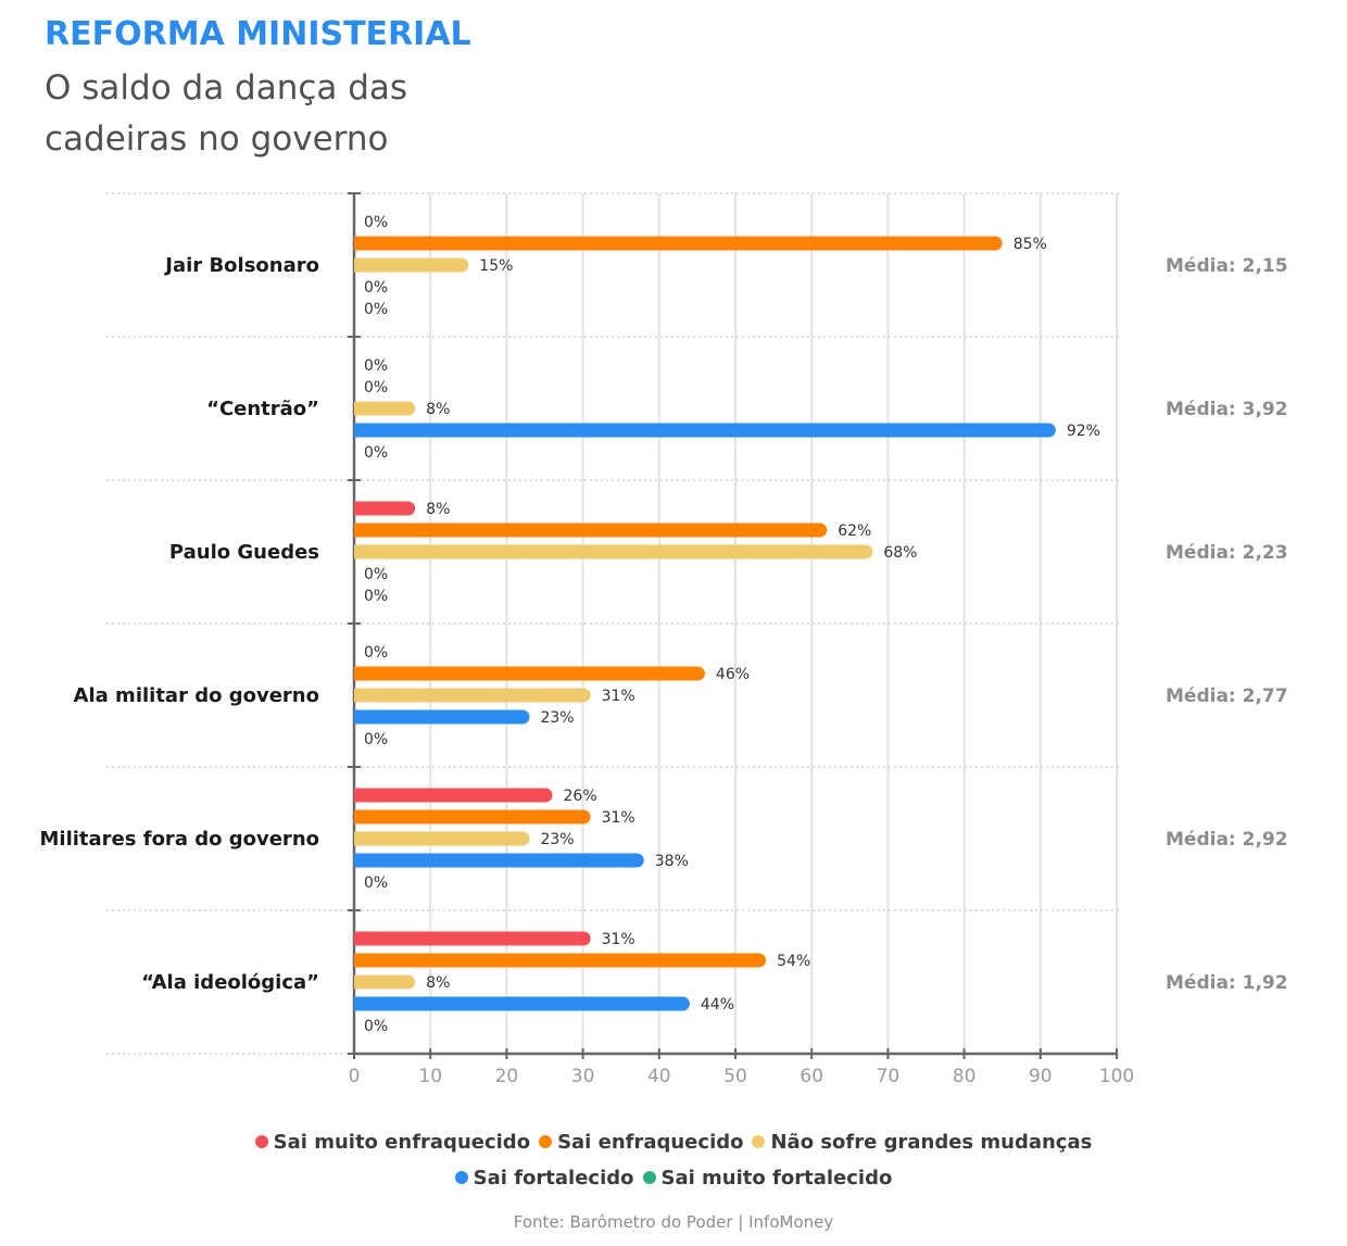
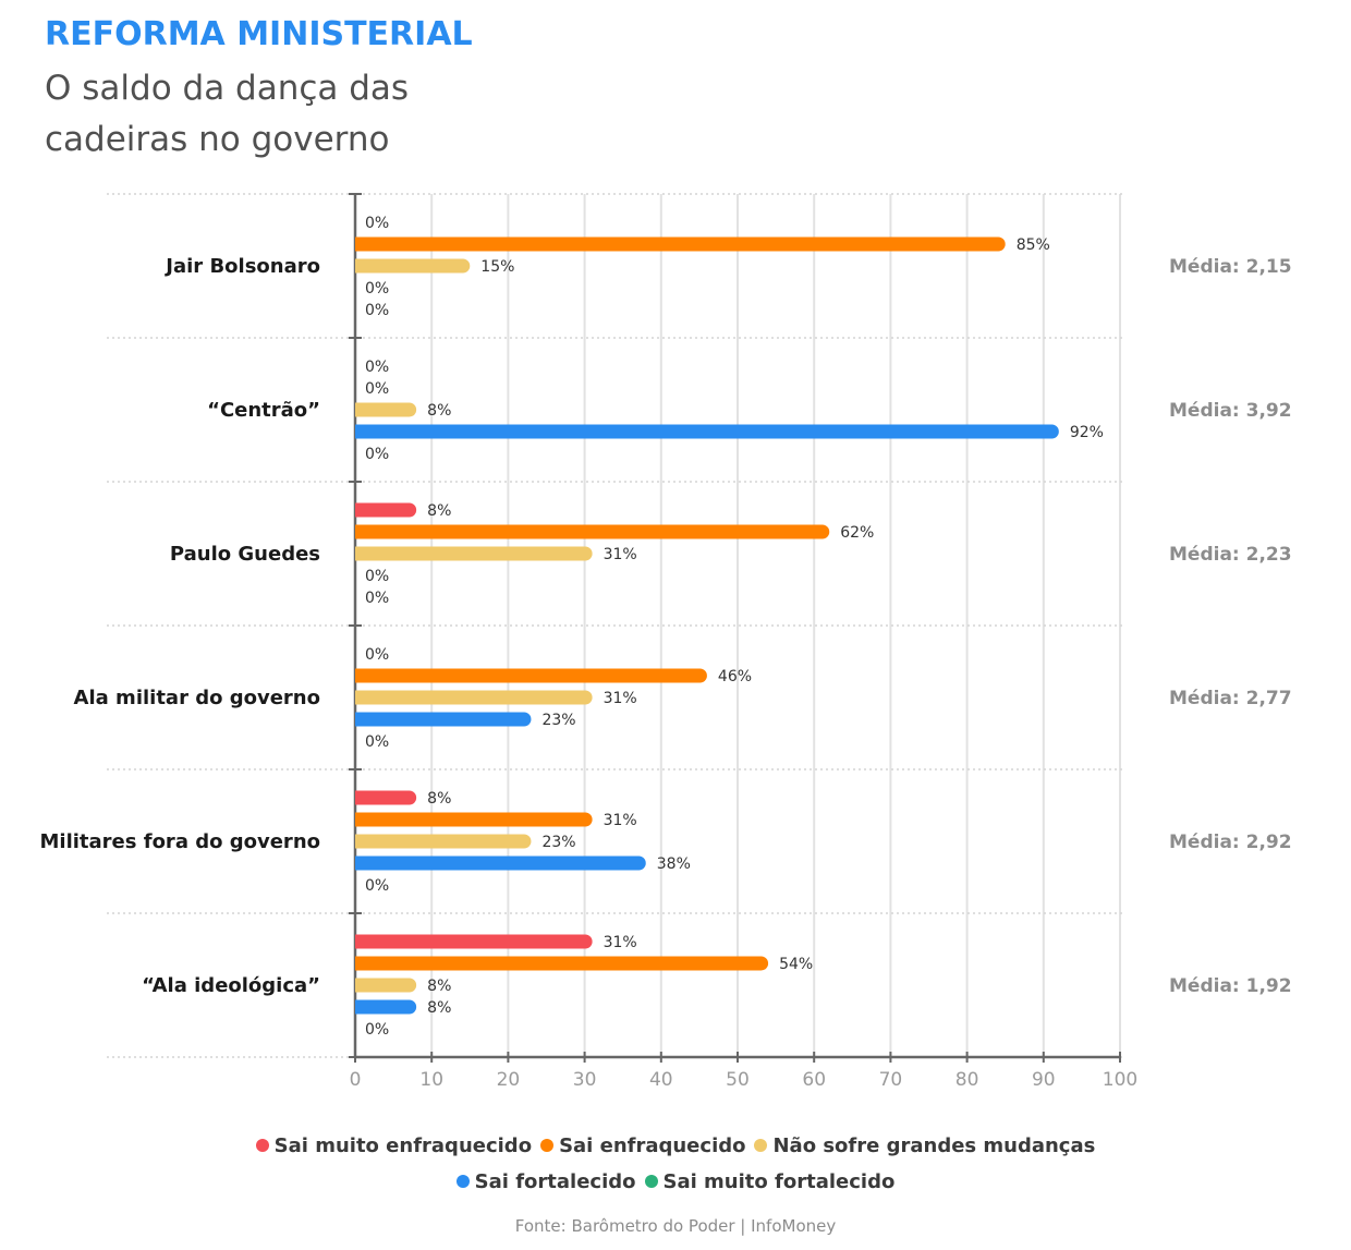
Não sofre grandes mudanças/Paulo Guedes: 68% -> 31%
Sai muito enfraquecido/Militares fora do governo: 26% -> 8%
Sai fortalecido/“Ala ideológica”: 44% -> 8%
